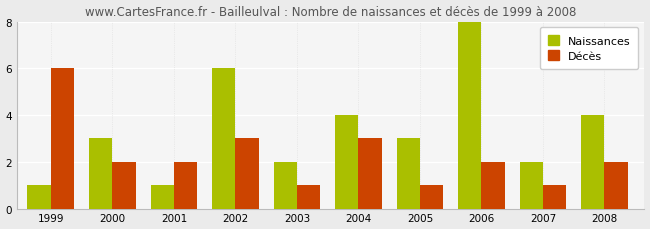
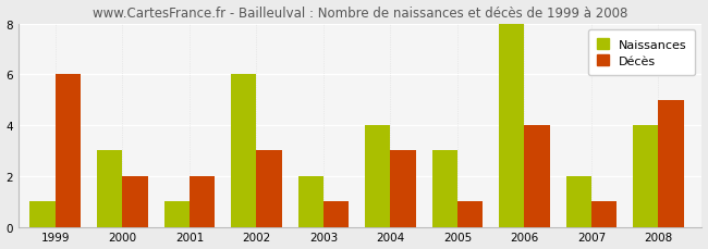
Décès/2006: 2 -> 4
Décès/2008: 2 -> 5
